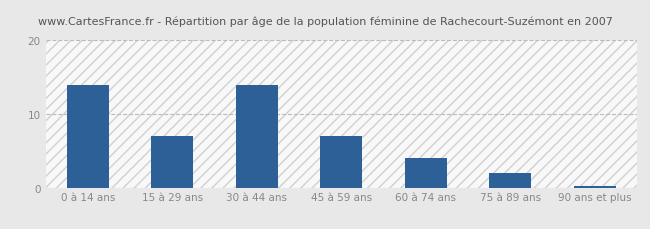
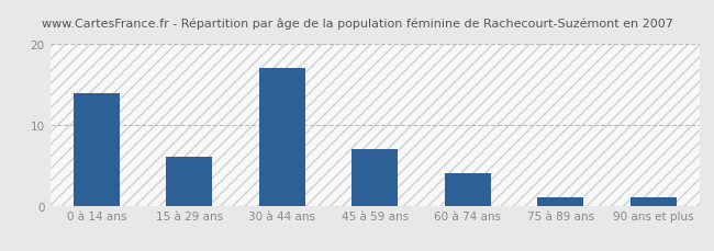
15 à 29 ans: 7.0 -> 6.0
30 à 44 ans: 14.0 -> 17.0
75 à 89 ans: 2.0 -> 1.0
90 ans et plus: 0.2 -> 1.0
